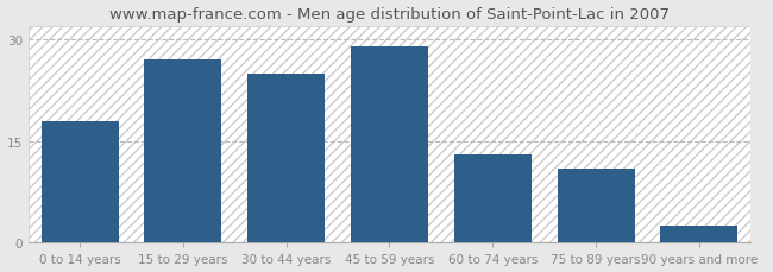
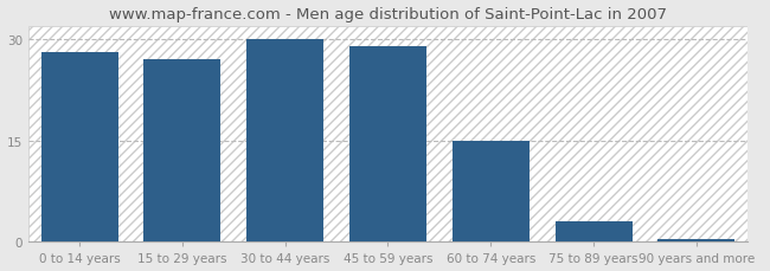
0 to 14 years: 18.0 -> 28.0
30 to 44 years: 25.0 -> 30.0
60 to 74 years: 13.0 -> 15.0
75 to 89 years: 11.0 -> 3.0
90 years and more: 2.6 -> 0.5
